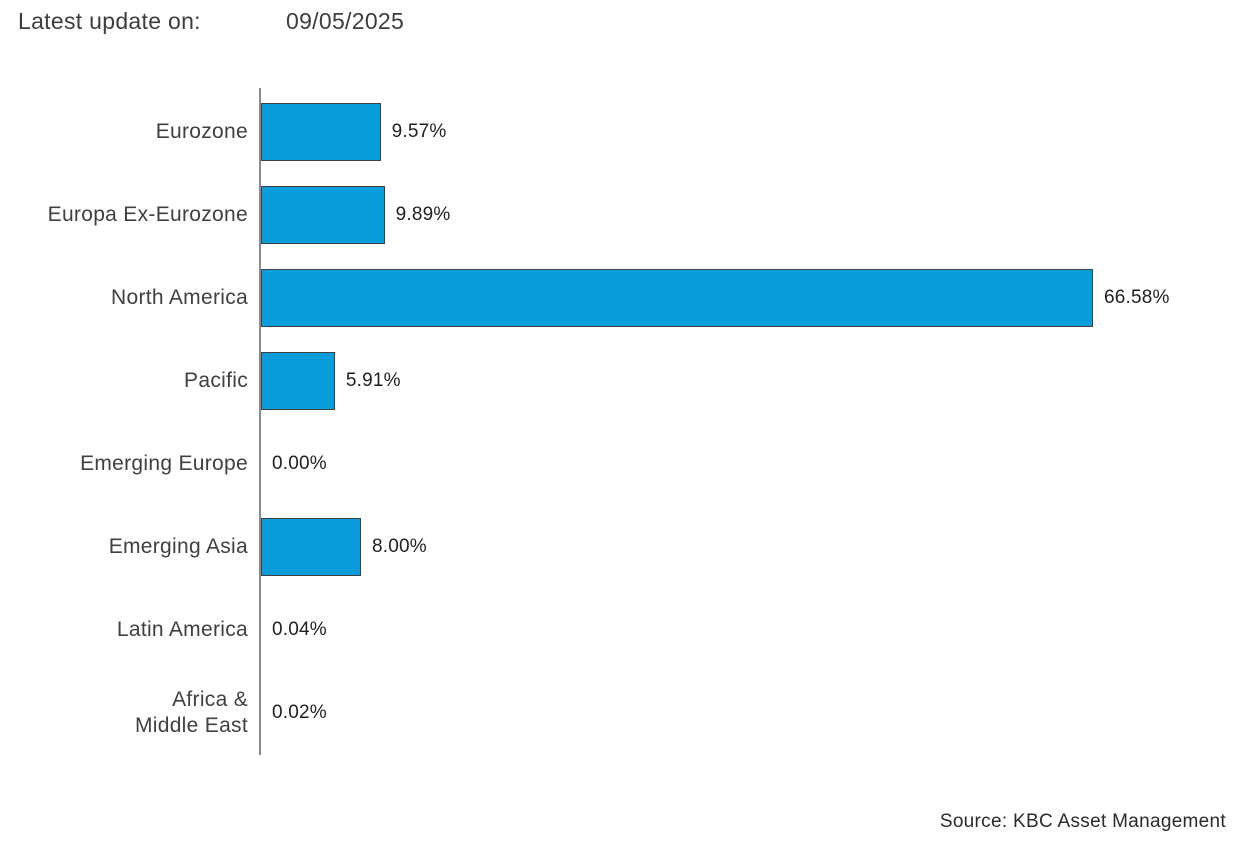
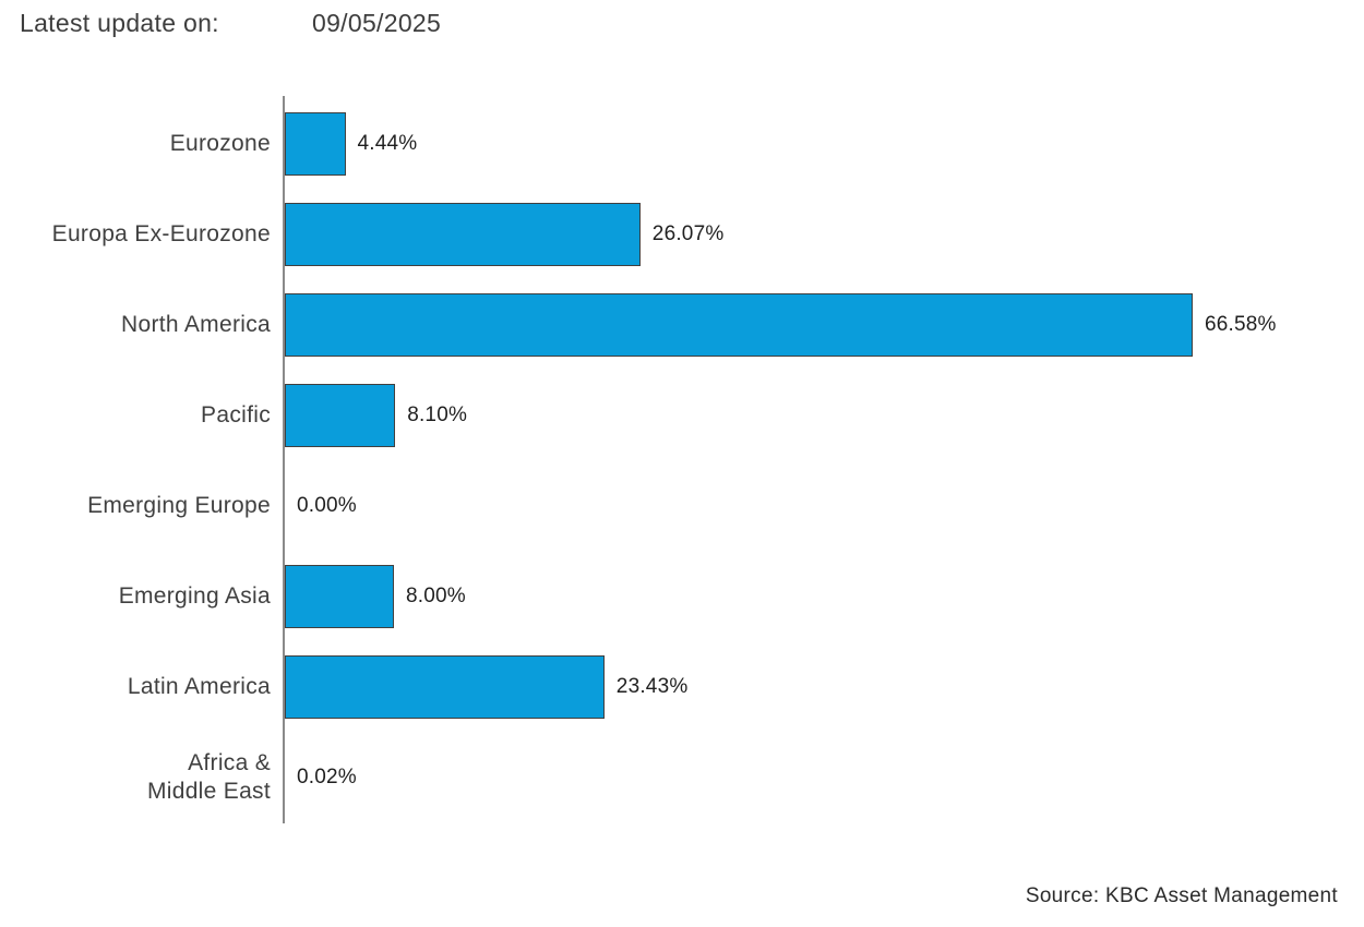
Eurozone: 9.57% -> 4.44%
Europa Ex-Eurozone: 9.89% -> 26.07%
Pacific: 5.91% -> 8.10%
Latin America: 0.04% -> 23.43%
